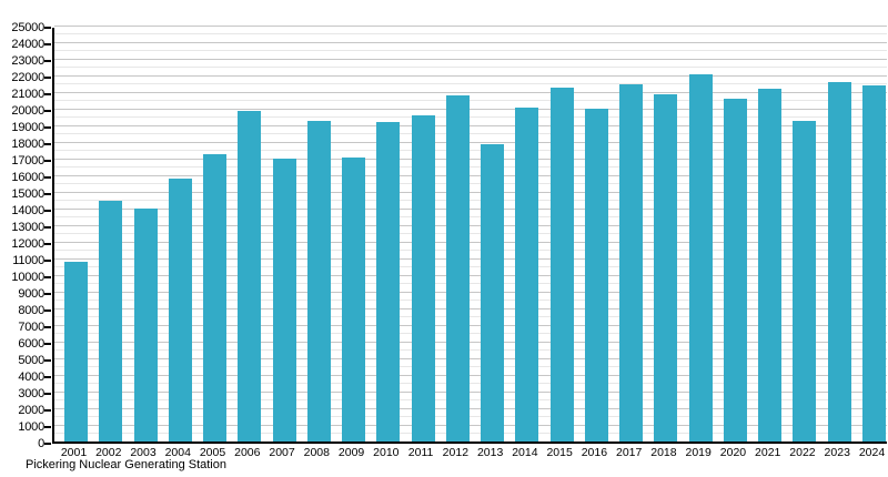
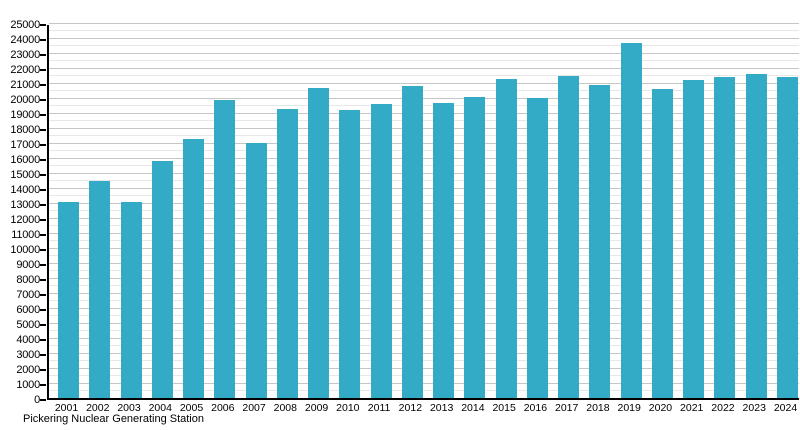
2001: 10800 -> 13100
2003: 14000 -> 13100
2009: 17100 -> 20700
2013: 17900 -> 19700
2019: 22100 -> 23700
2022: 19300 -> 21400
